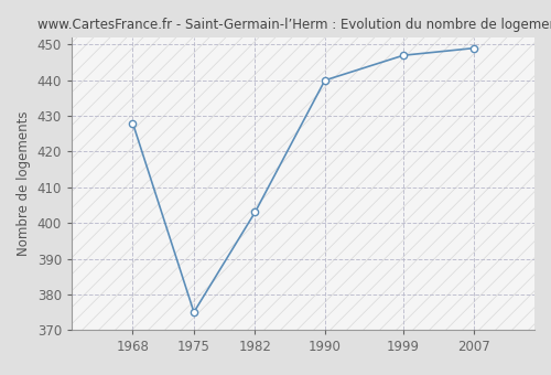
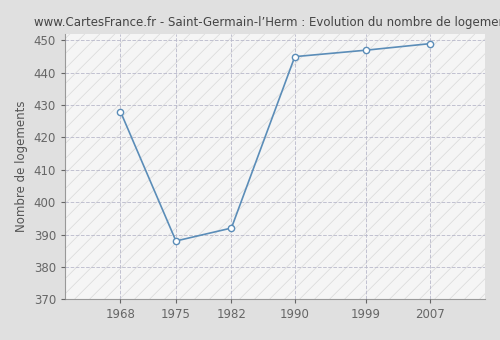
1975: 375 -> 388
1982: 403 -> 392
1990: 440 -> 445
